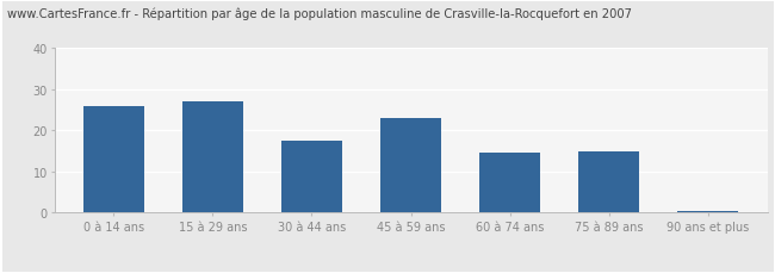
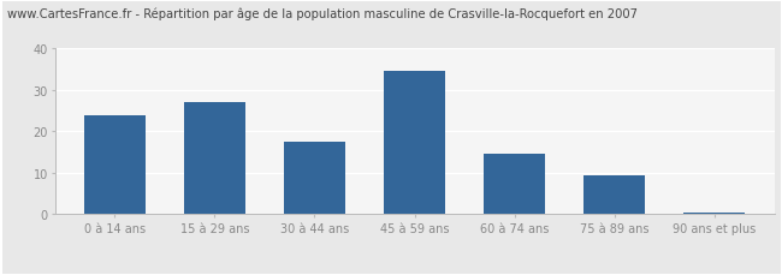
0 à 14 ans: 26.0 -> 24.0
45 à 59 ans: 23.0 -> 34.5
75 à 89 ans: 15.0 -> 9.5
